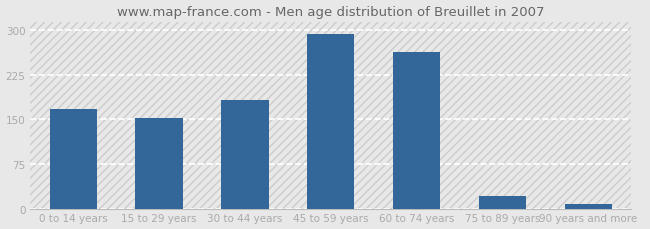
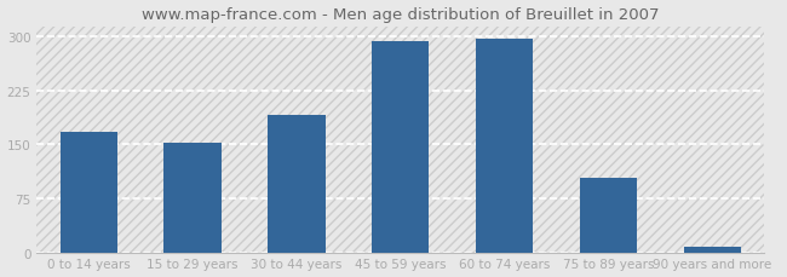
30 to 44 years: 182 -> 192
60 to 74 years: 264 -> 297
75 to 89 years: 22 -> 103
